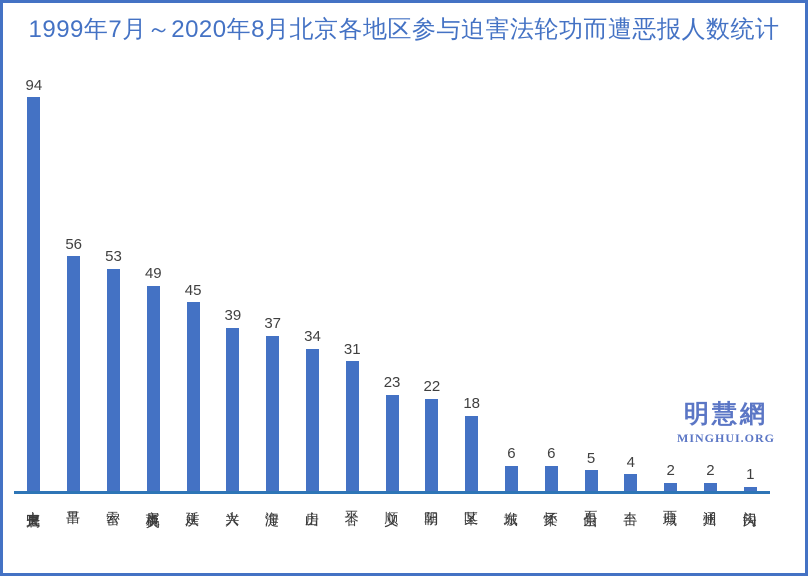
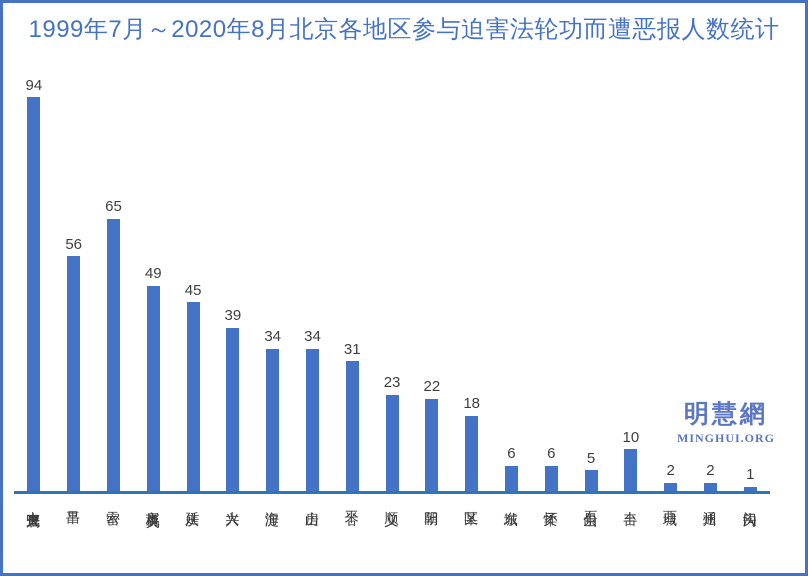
密云: 53 -> 65
海淀: 37 -> 34
丰台: 4 -> 10
